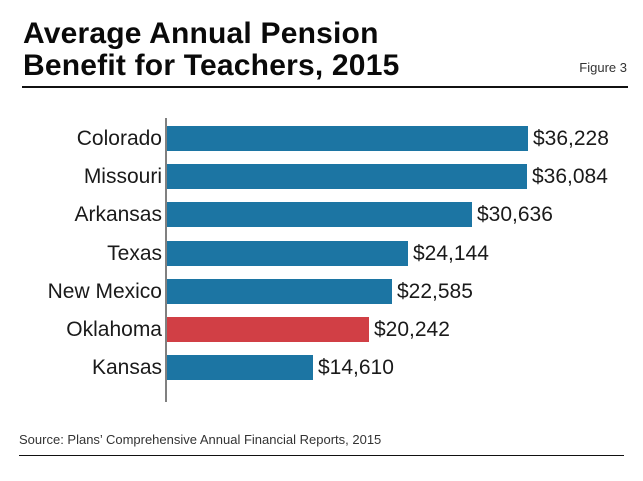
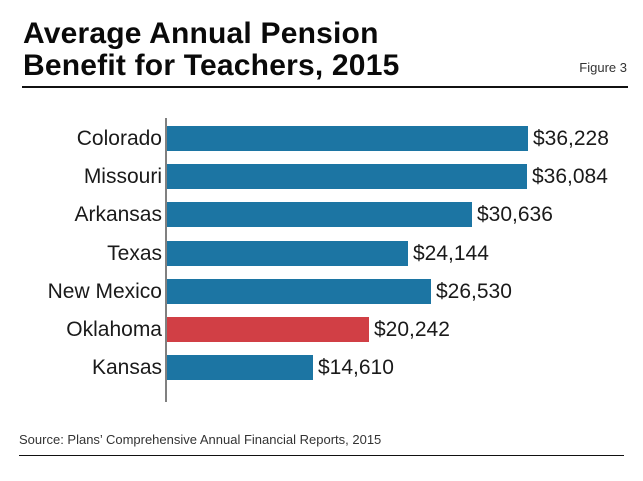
New Mexico: $22,585 -> $26,530
